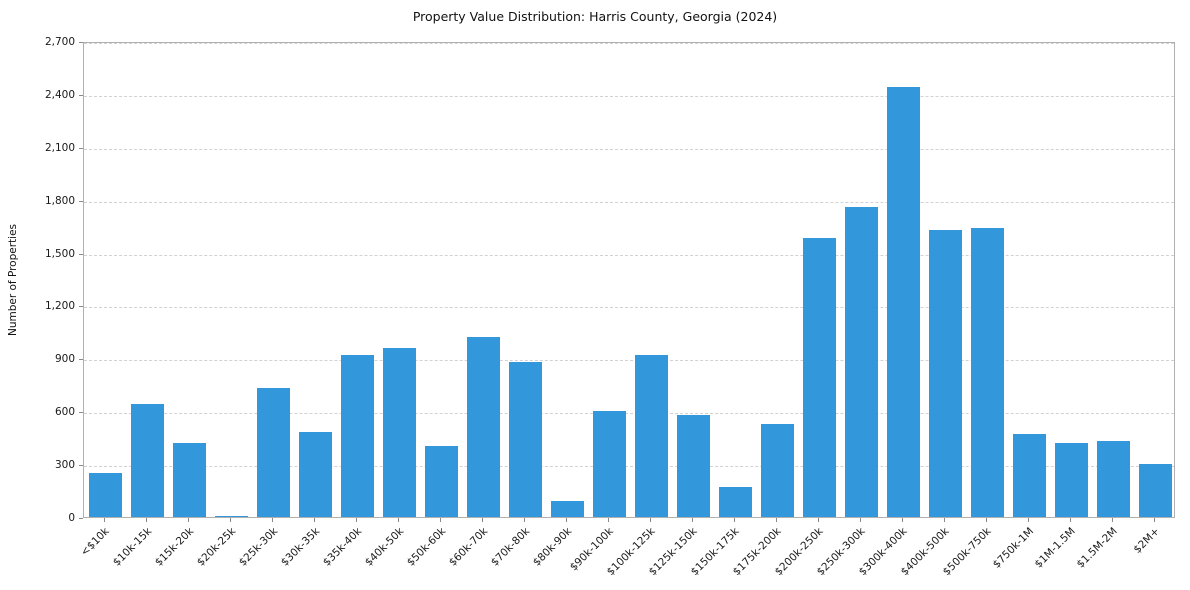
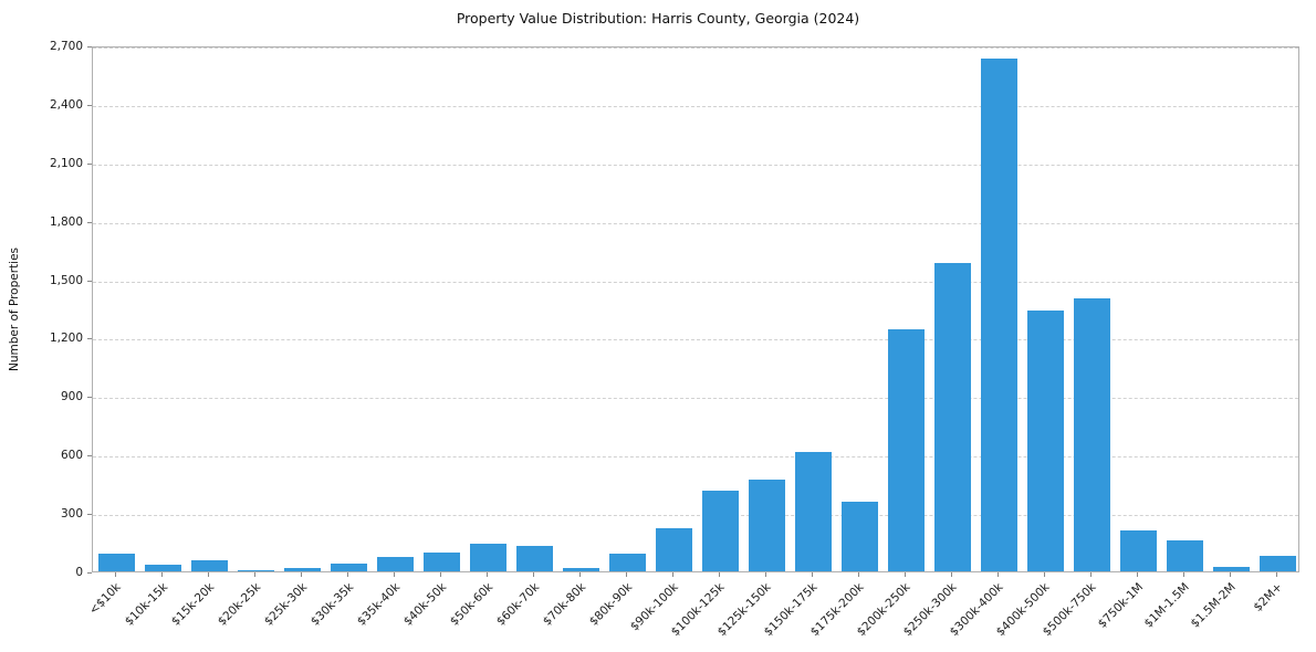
<$10k: 250 -> 90
$10k-15k: 640 -> 40
$15k-20k: 420 -> 60
$25k-30k: 730 -> 20
$30k-35k: 480 -> 40
$35k-40k: 920 -> 80
$40k-50k: 960 -> 100
$50k-60k: 400 -> 140
$60k-70k: 1020 -> 130
$70k-80k: 880 -> 20
$90k-100k: 600 -> 220
$100k-125k: 920 -> 420
$125k-150k: 580 -> 470
$150k-175k: 170 -> 610
$175k-200k: 530 -> 360
$200k-250k: 1580 -> 1240
$250k-300k: 1760 -> 1580
$300k-400k: 2440 -> 2630
$400k-500k: 1630 -> 1340
$500k-750k: 1640 -> 1400
$750k-1M: 470 -> 210
$1M-1.5M: 420 -> 160
$1.5M-2M: 430 -> 20
$2M+: 300 -> 80
